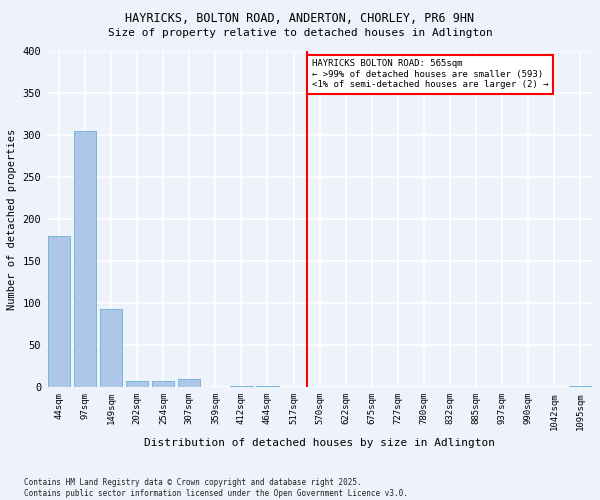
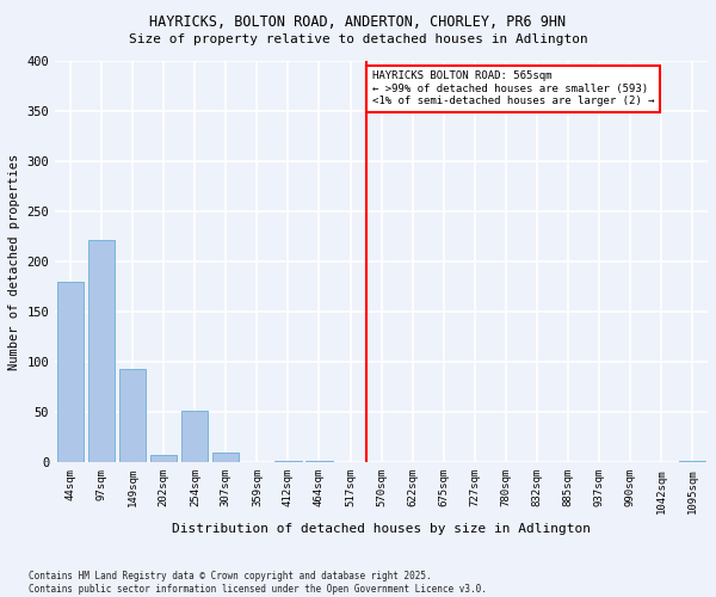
97sqm: 305 -> 222
254sqm: 8 -> 52
